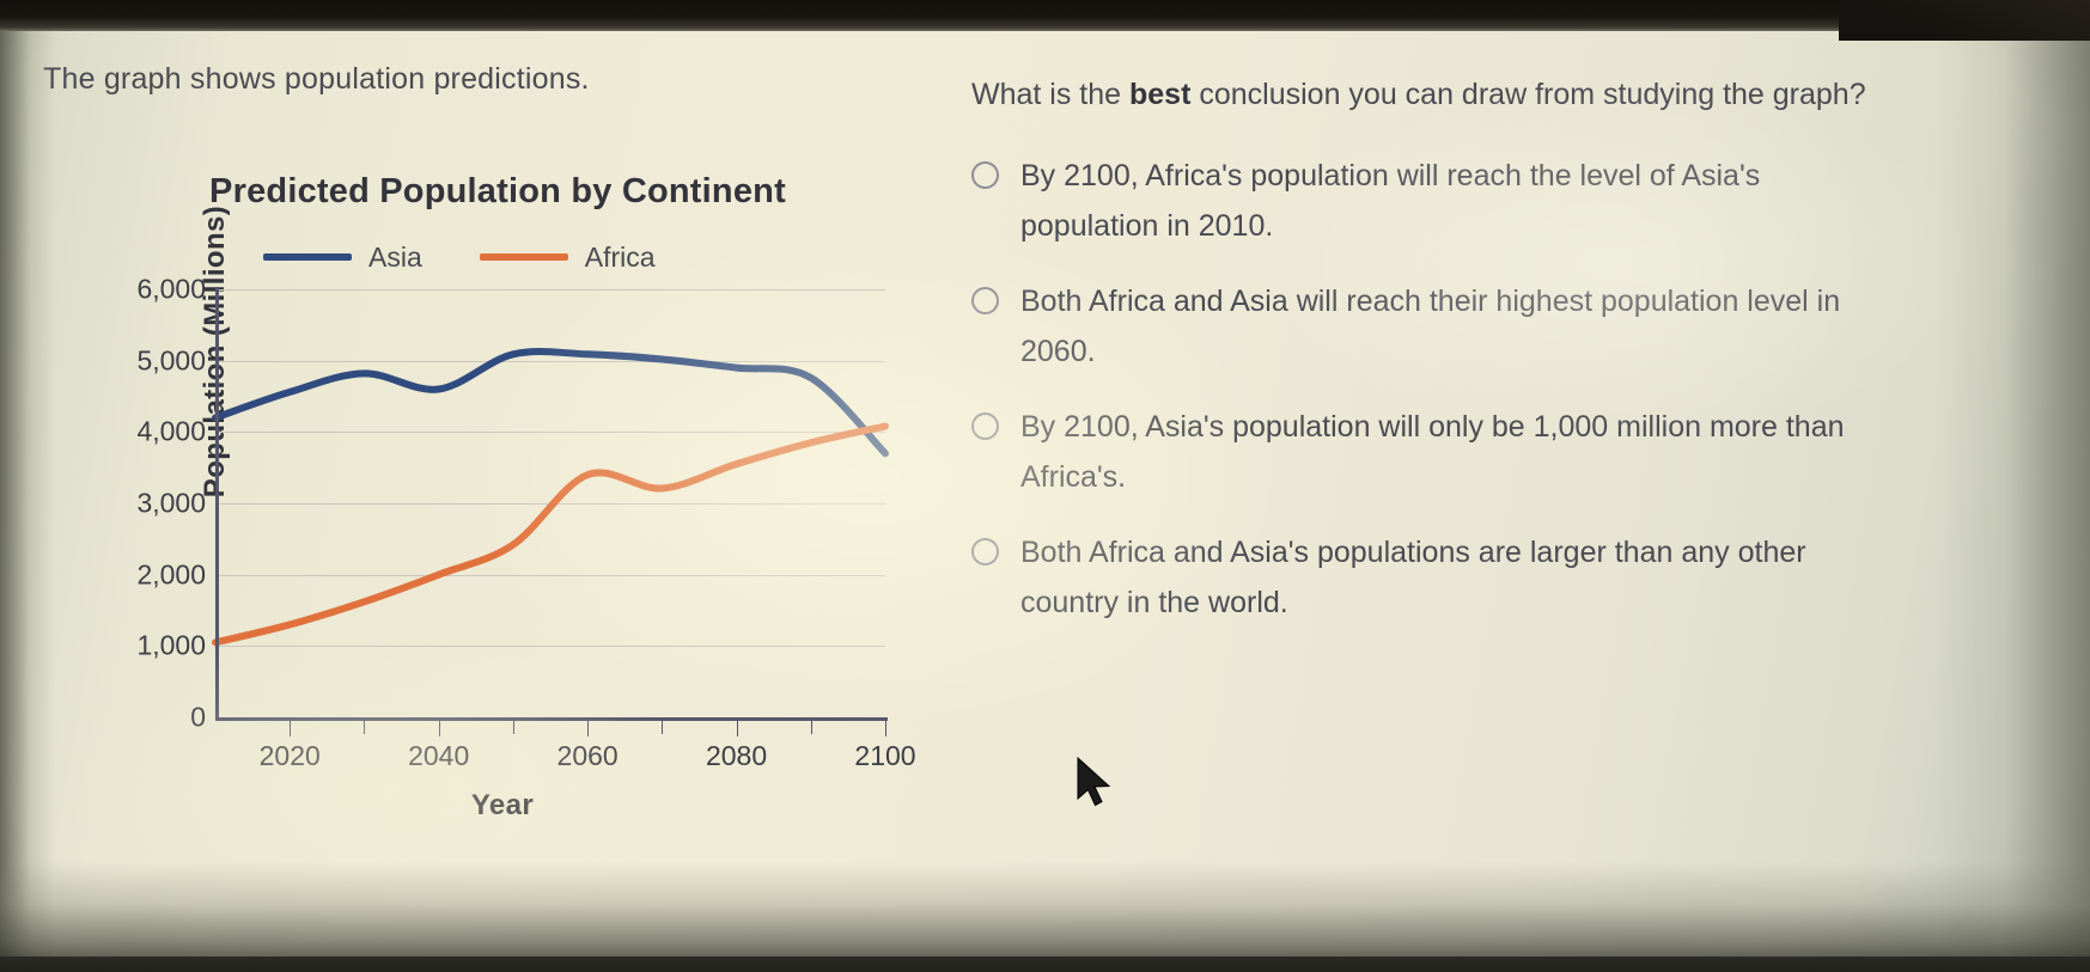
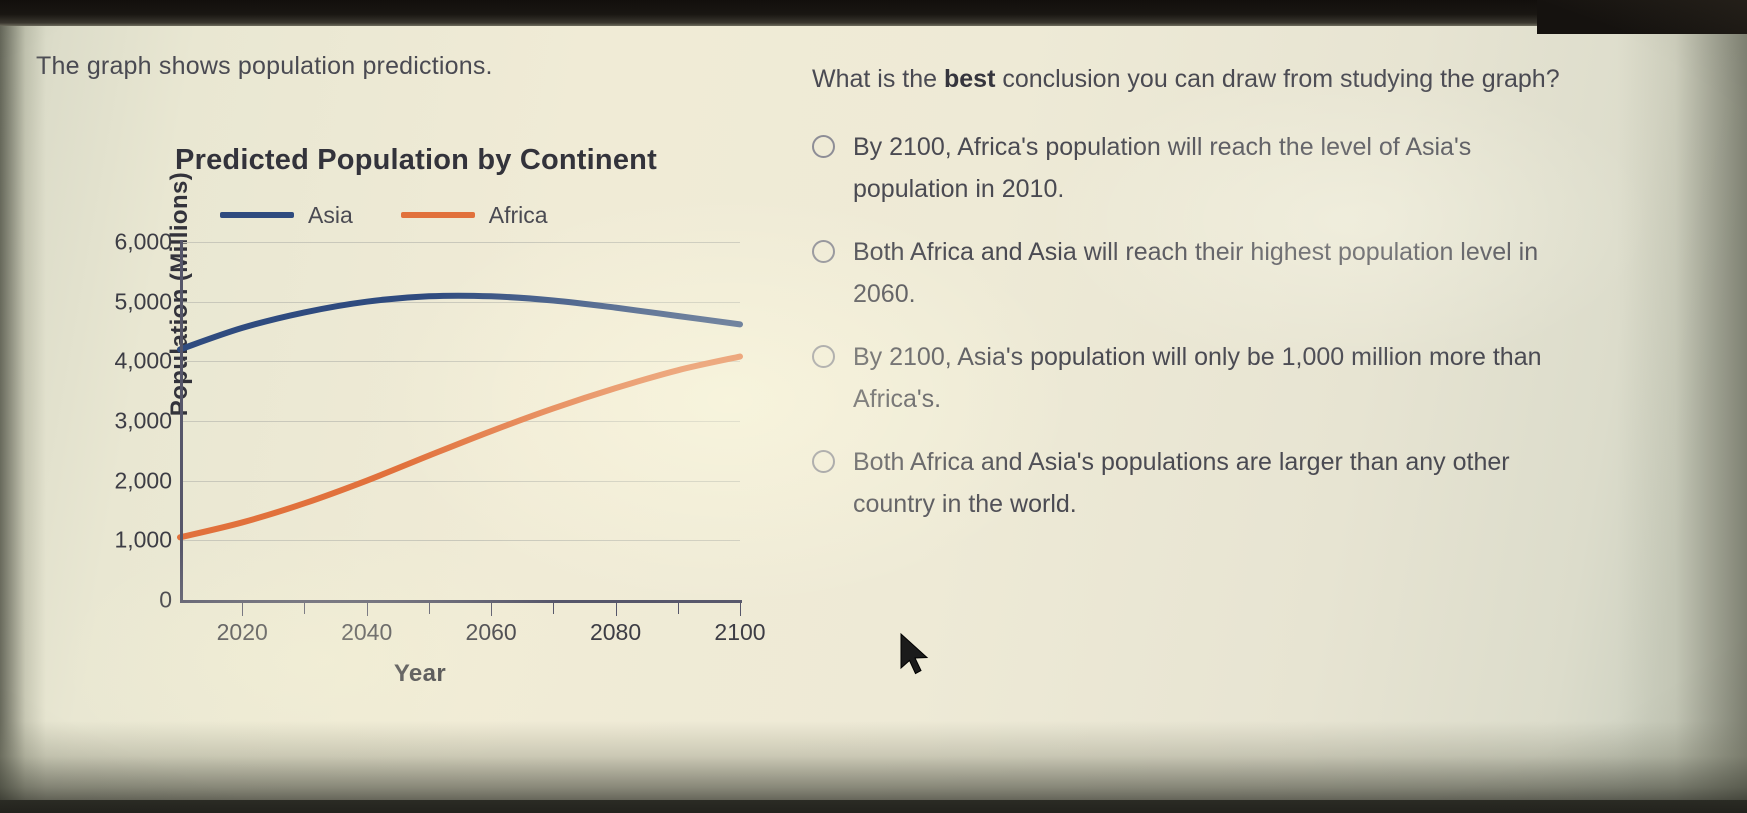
Asia/2040: 4600 -> 5000
Africa/2060: 3400 -> 2800
Asia/2100: 3700 -> 4600
